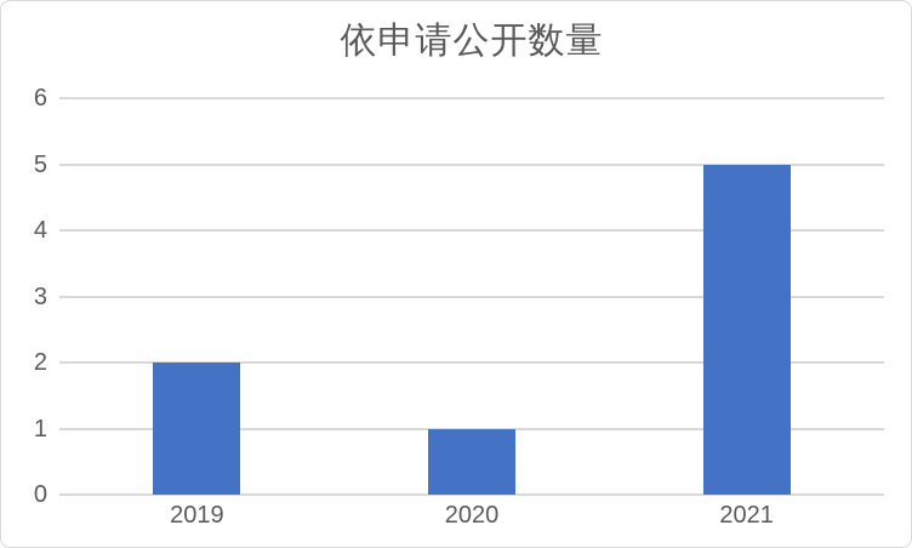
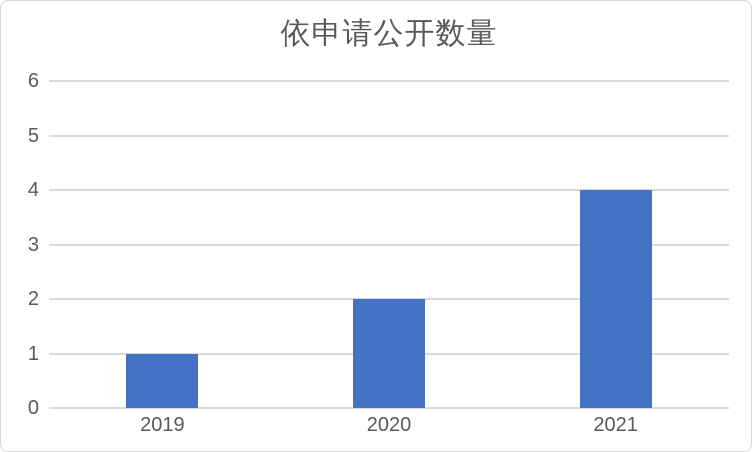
2019: 2 -> 1
2020: 1 -> 2
2021: 5 -> 4
